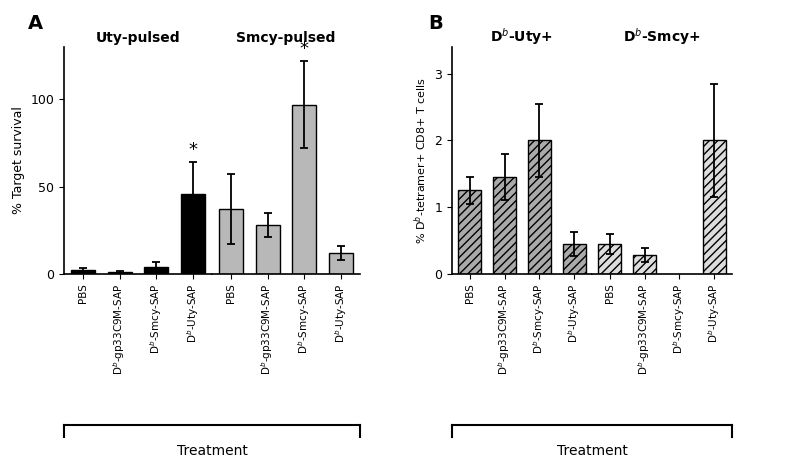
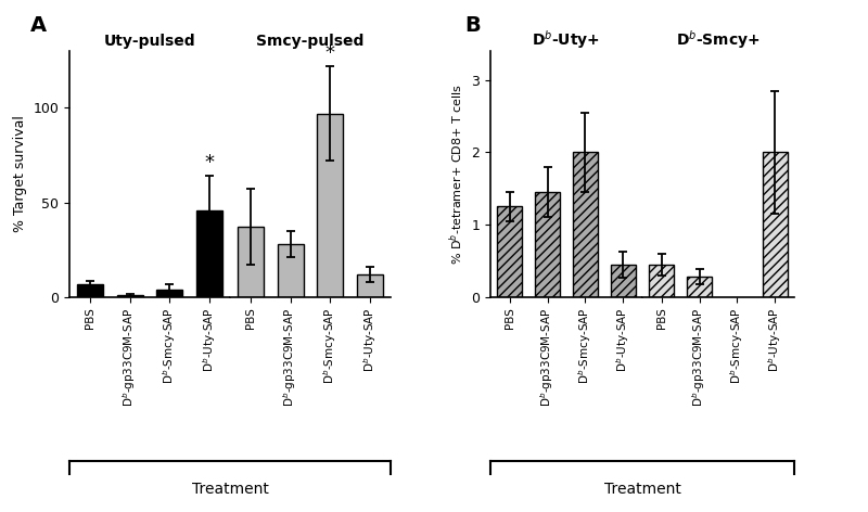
Uty-pulsed/PBS: 2 -> 7
